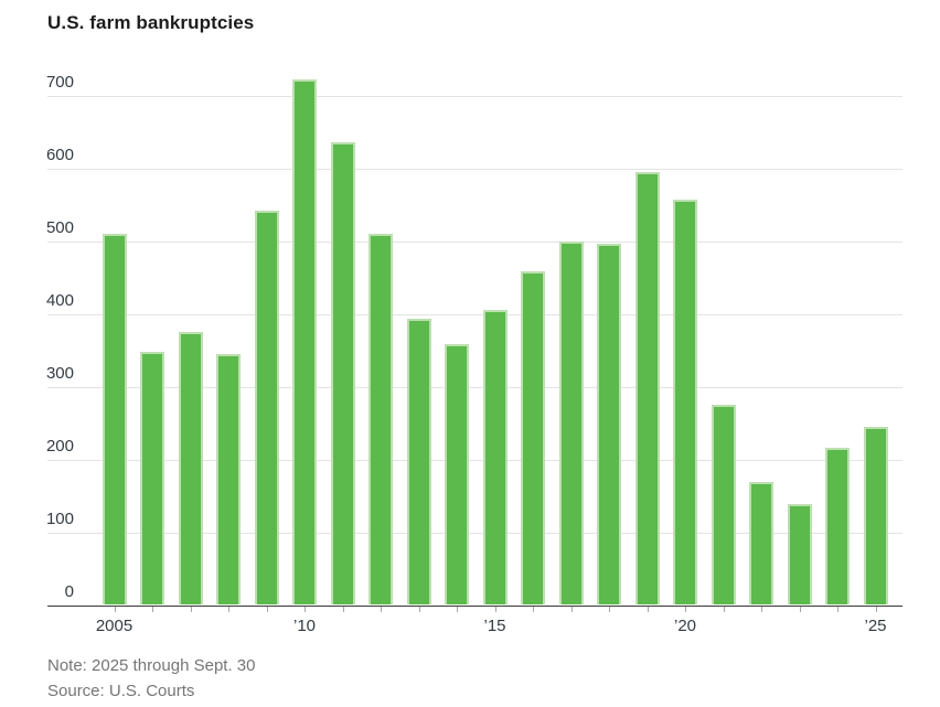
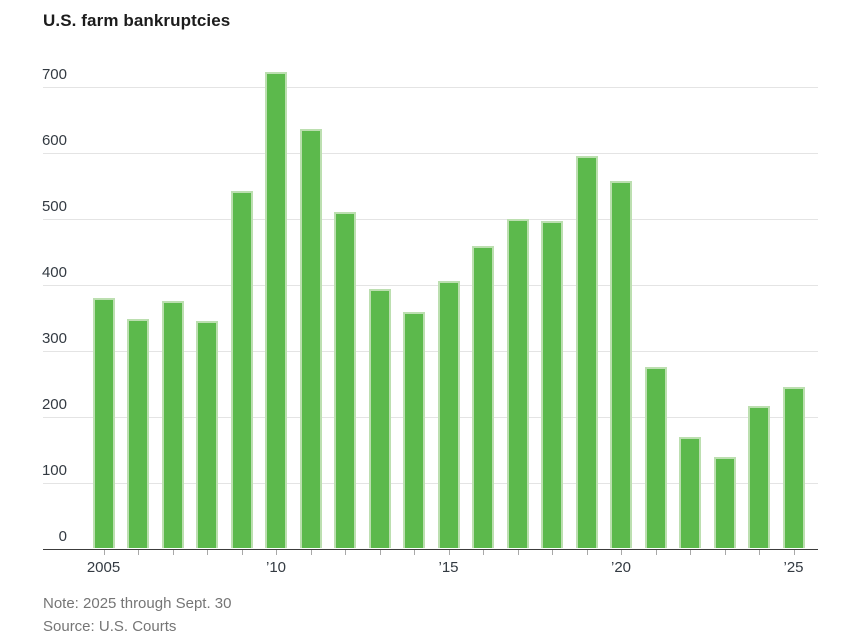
2005: 510 -> 380
